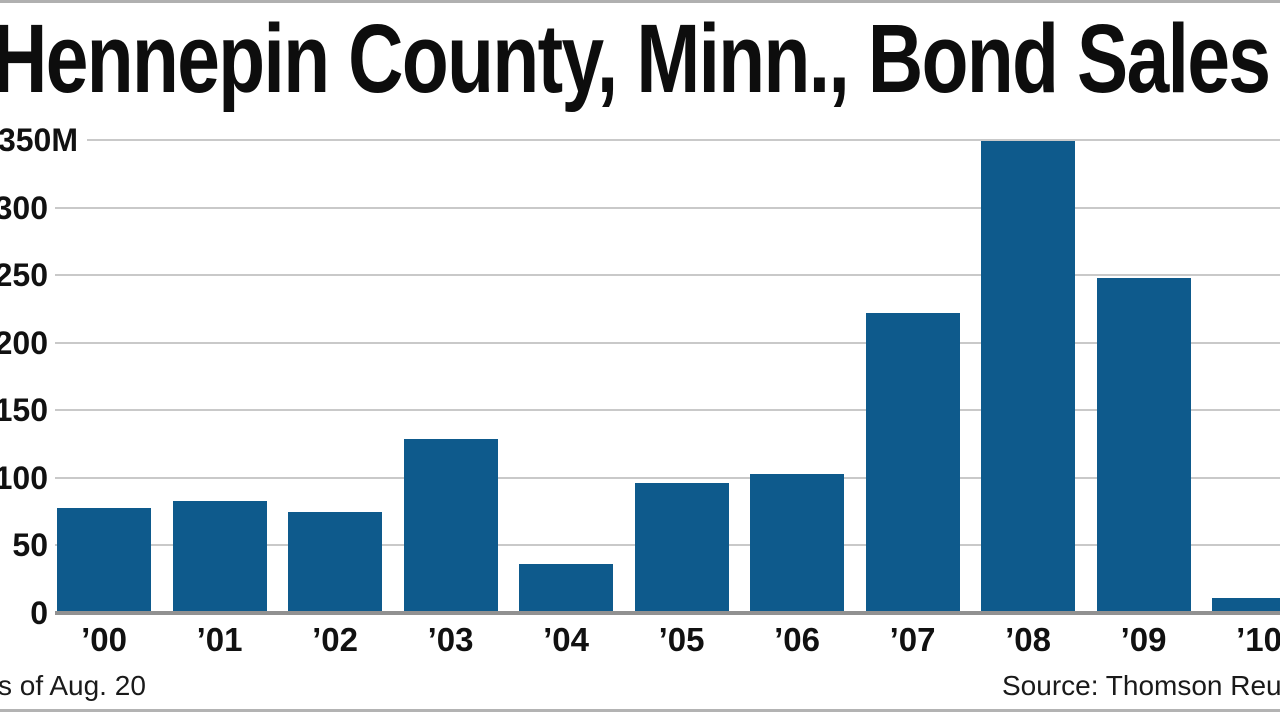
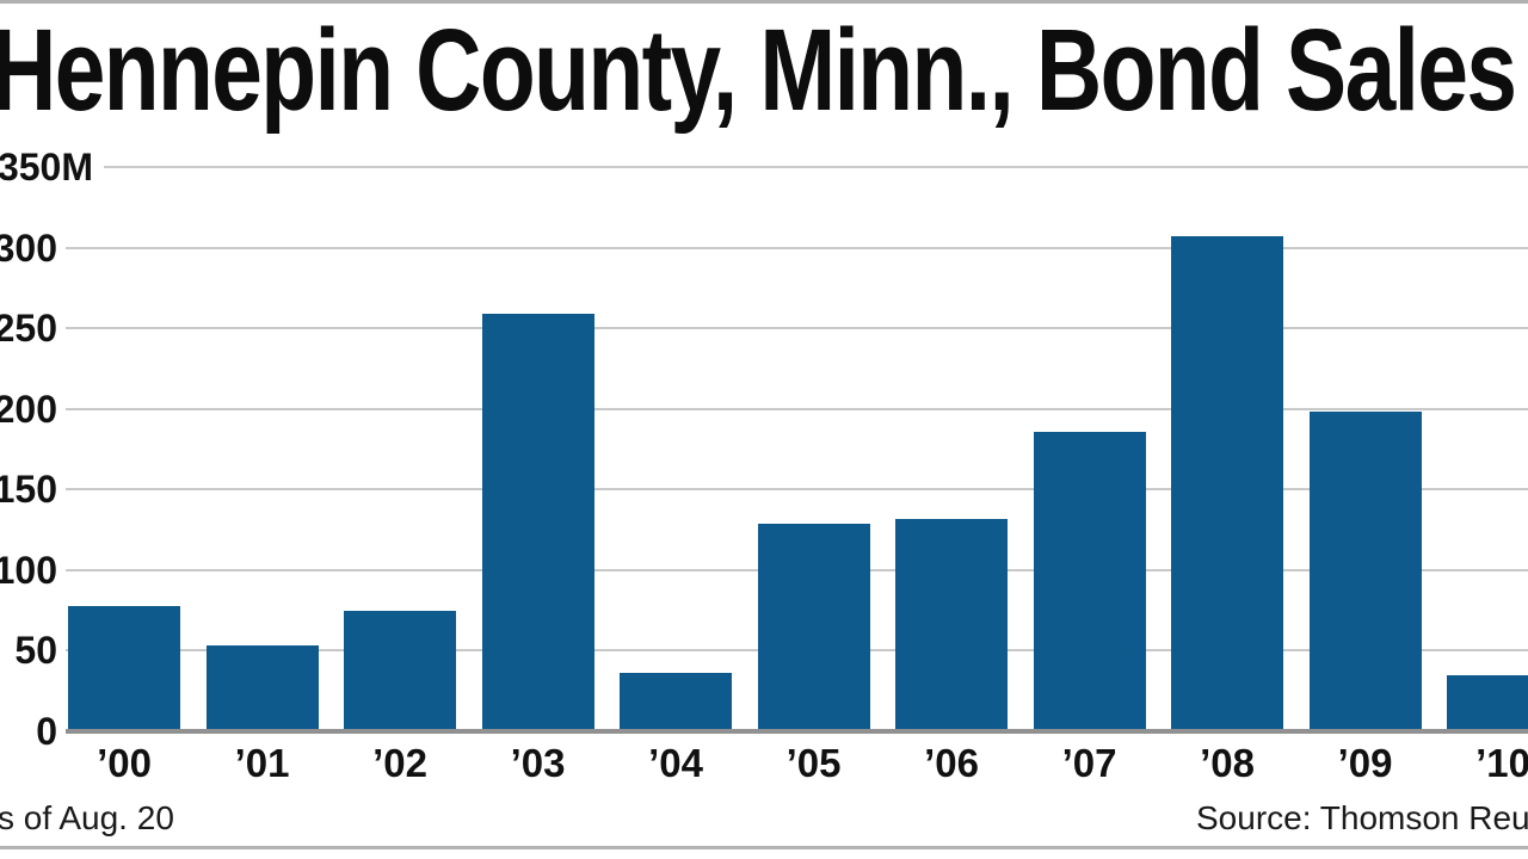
’01: 83 -> 53
’03: 129 -> 259
’05: 96 -> 129
’06: 103 -> 132
’07: 222 -> 186
’08: 349 -> 307
’09: 248 -> 198
’10: 11 -> 35
